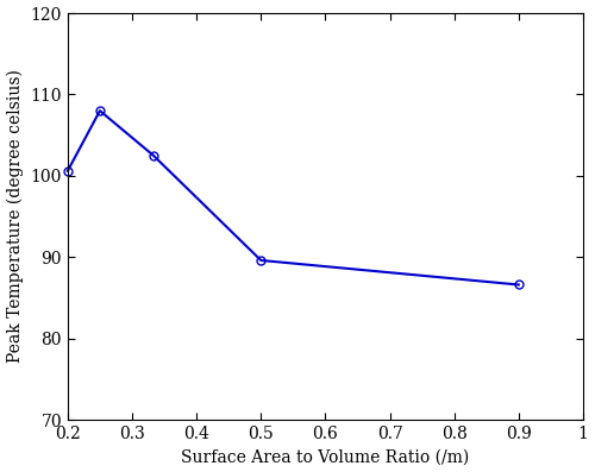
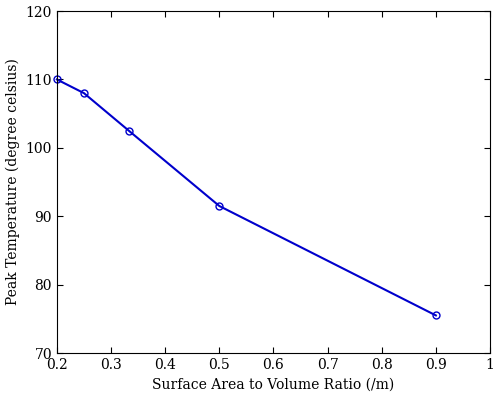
0.2: 100.6 -> 110.0
0.5: 89.6 -> 91.5
0.9: 86.6 -> 75.5
